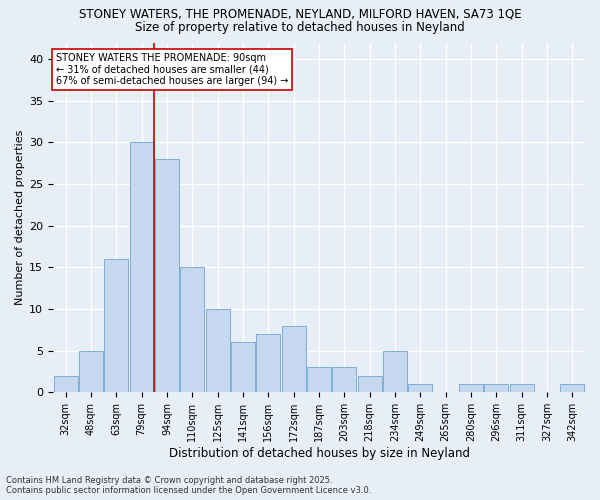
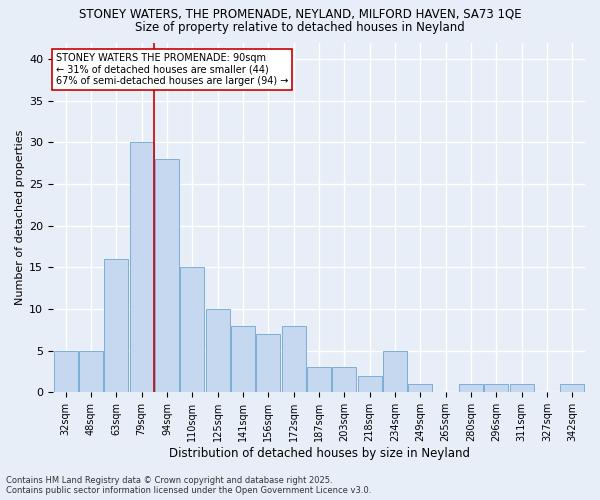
32sqm: 2 -> 5
141sqm: 6 -> 8
